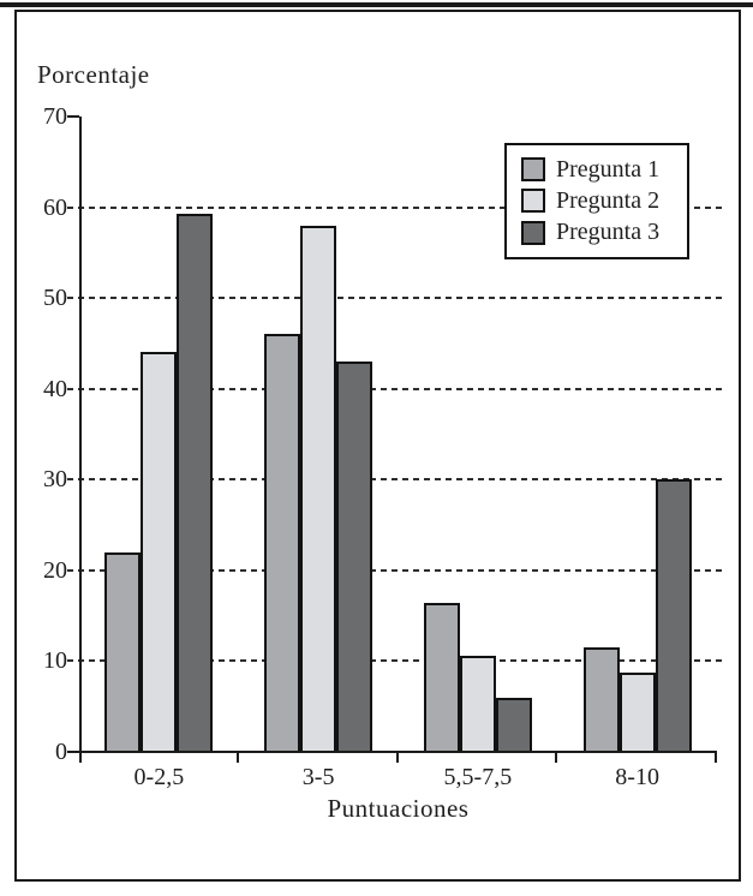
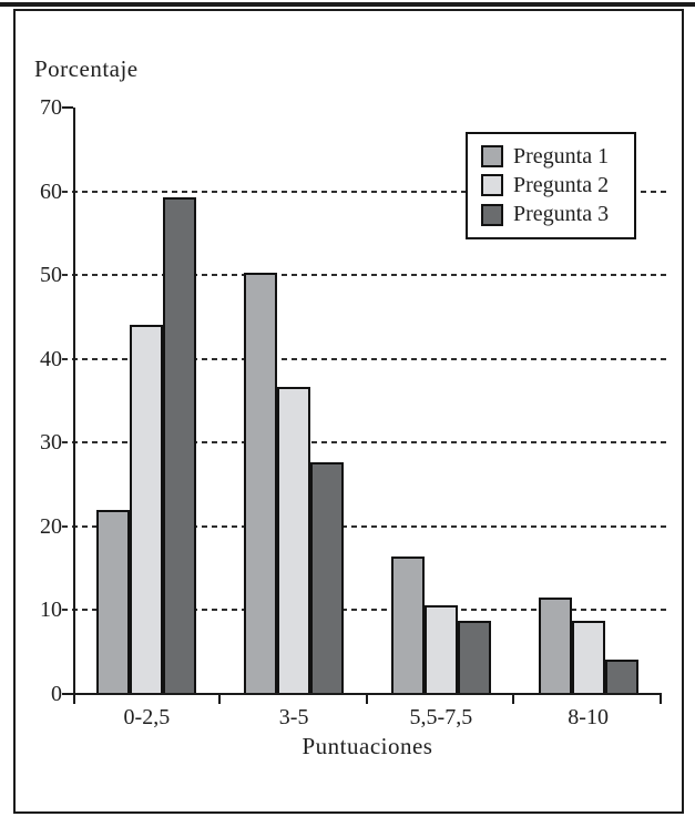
Pregunta 1/3-5: 46 -> 50
Pregunta 2/3-5: 58 -> 37
Pregunta 3/3-5: 43 -> 28
Pregunta 3/5,5-7,5: 6 -> 9
Pregunta 3/8-10: 30 -> 4
